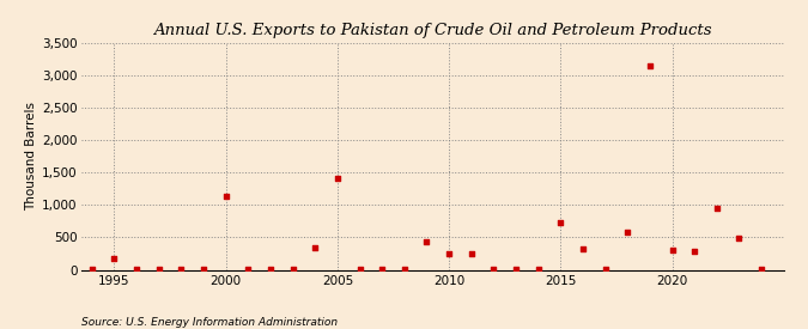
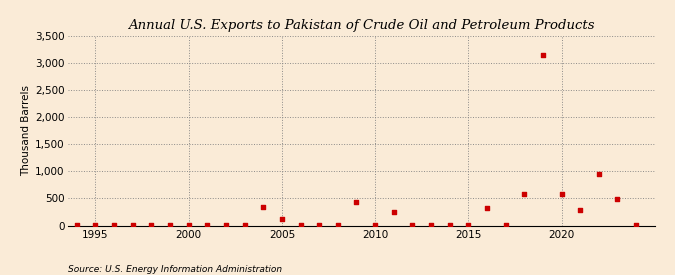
1995: 180 -> 0
2000: 1,140 -> 0
2005: 1,420 -> 120
2010: 240 -> 0
2015: 720 -> 0
2020: 300 -> 590
